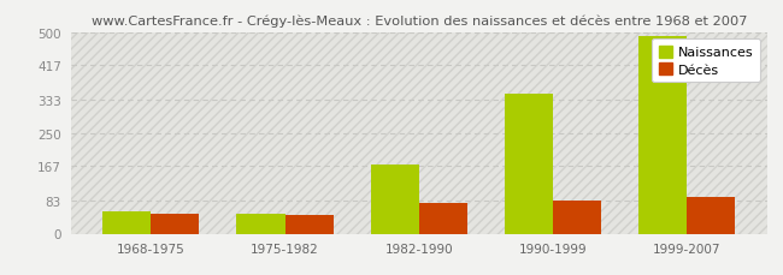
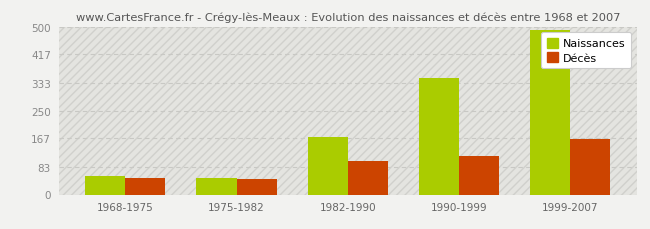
Décès/1982-1990: 76 -> 100
Décès/1990-1999: 82 -> 115
Décès/1999-2007: 91 -> 165
